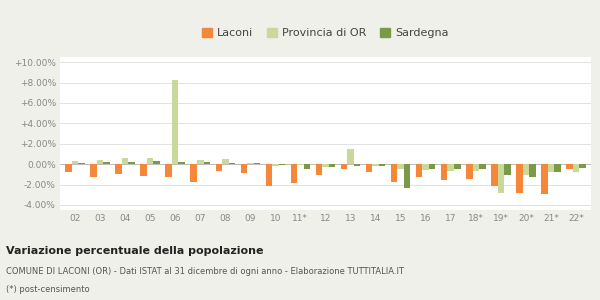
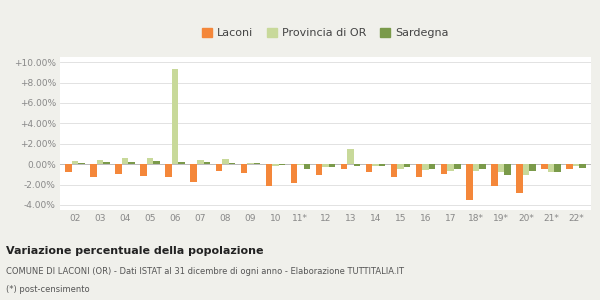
Provincia di OR/06: 8.2% -> 9.3%
Laconi/15: -1.8% -> -1.3%
Sardegna/15: -2.3% -> -0.3%
Laconi/17: -1.6% -> -1.0%
Laconi/18*: -1.5% -> -3.5%
Provincia di OR/19*: -2.8% -> -0.8%
Sardegna/20*: -1.3% -> -0.7%
Laconi/21*: -2.9% -> -0.5%
Provincia di OR/22*: -0.8% -> -0.2%
